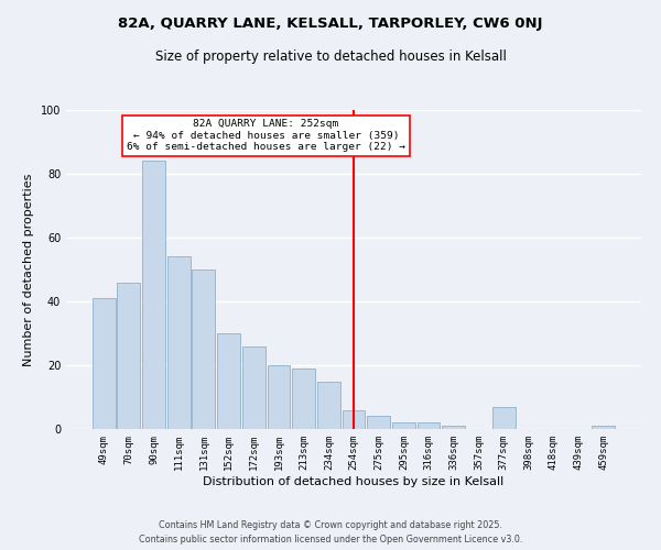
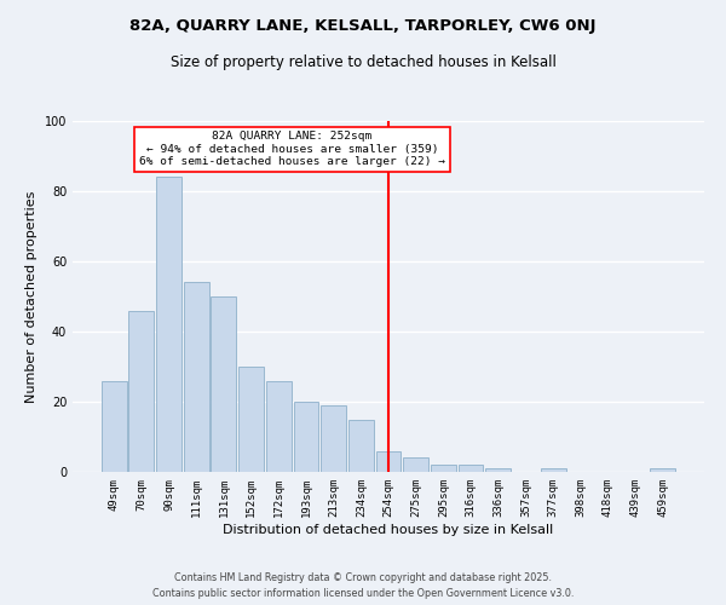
49sqm: 41 -> 26
377sqm: 7 -> 1
